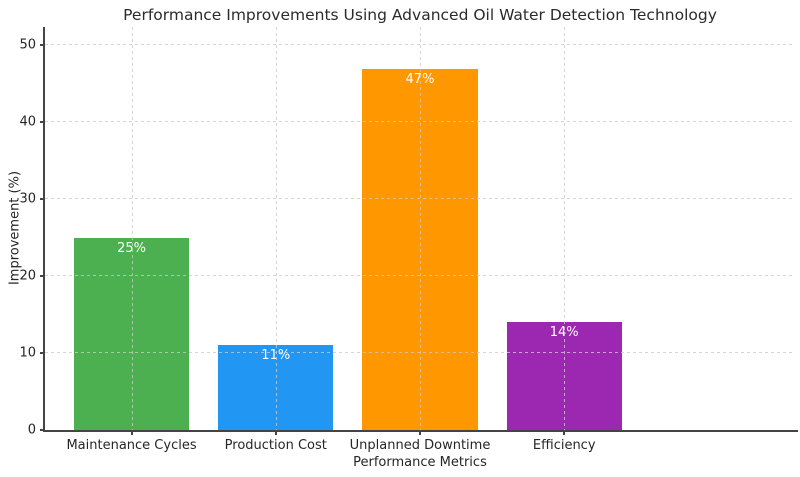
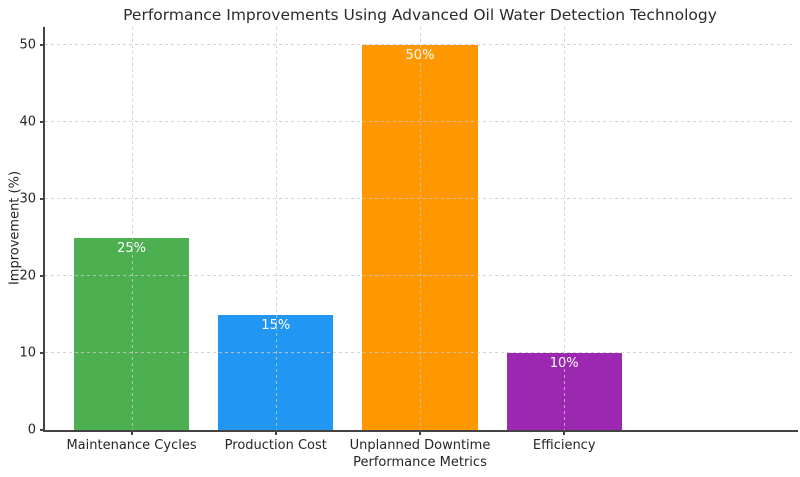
Production Cost: 11% -> 15%
Unplanned Downtime: 47% -> 50%
Efficiency: 14% -> 10%
